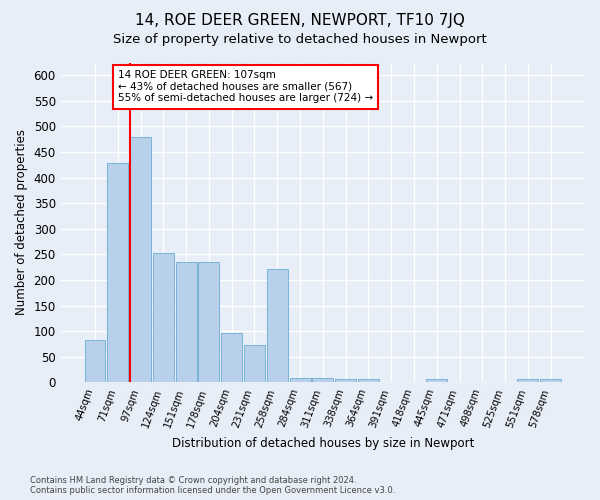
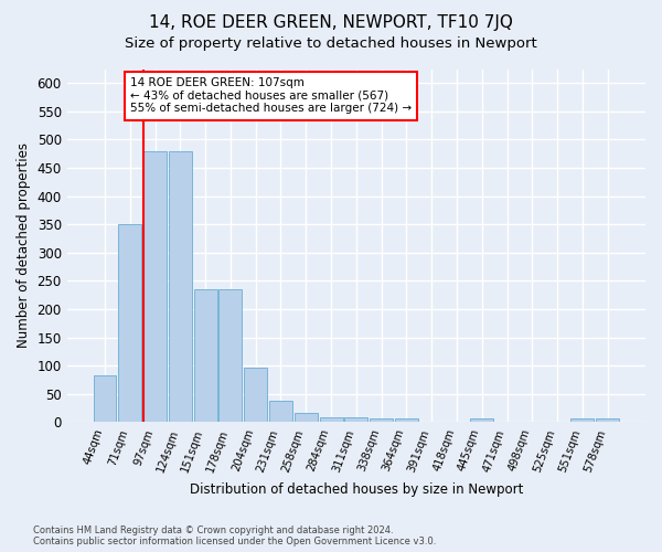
71sqm: 428 -> 350
124sqm: 252 -> 480
231sqm: 74 -> 38
258sqm: 222 -> 17
